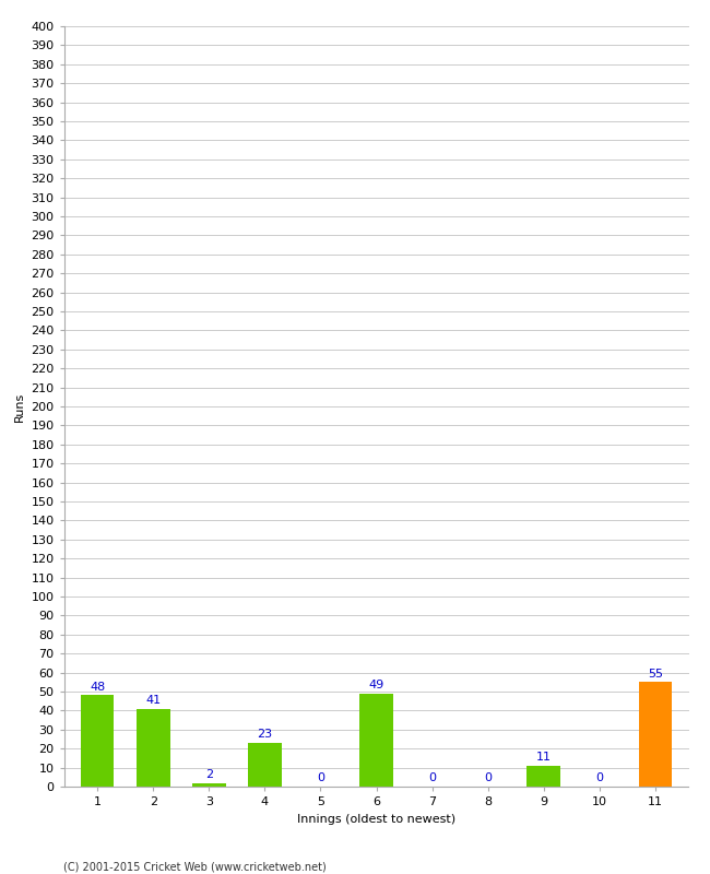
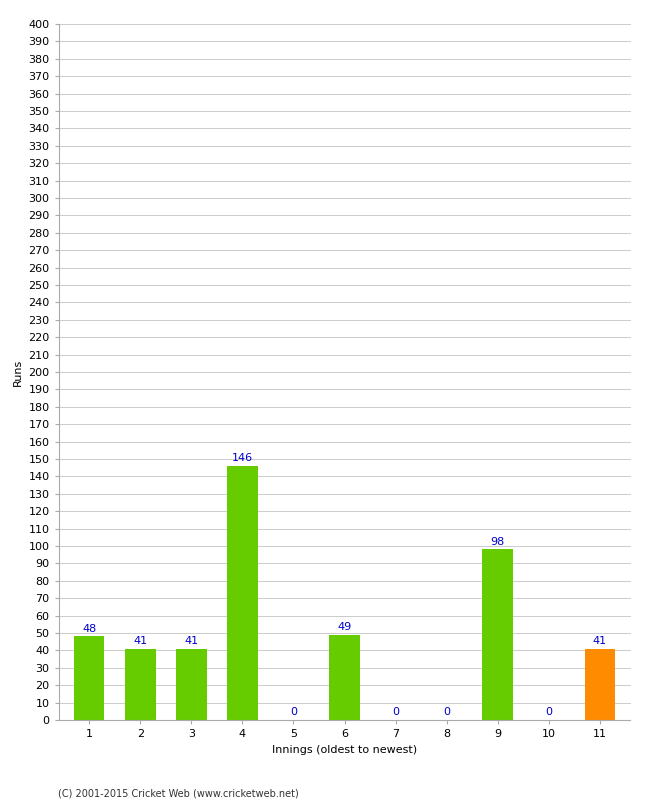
3: 2 -> 41
4: 23 -> 146
9: 11 -> 98
11: 55 -> 41
